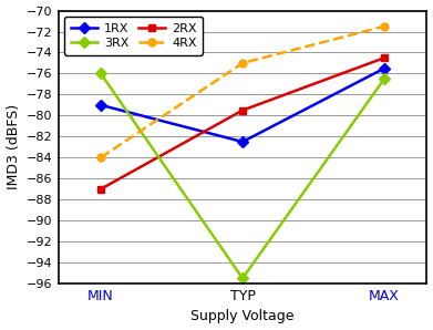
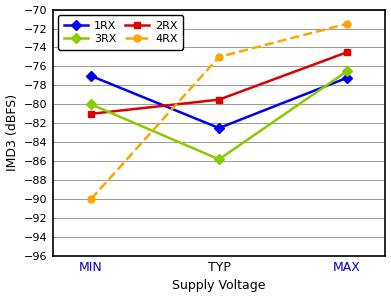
1RX/MIN: -79.0 -> -77.0
2RX/MIN: -87.0 -> -81.0
3RX/MIN: -76.0 -> -80.0
4RX/MIN: -84.0 -> -90.0
3RX/TYP: -95.5 -> -85.8
1RX/MAX: -75.5 -> -77.2
